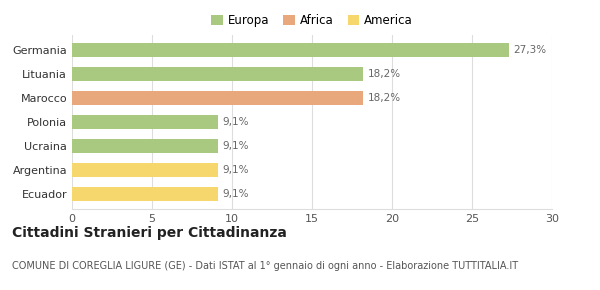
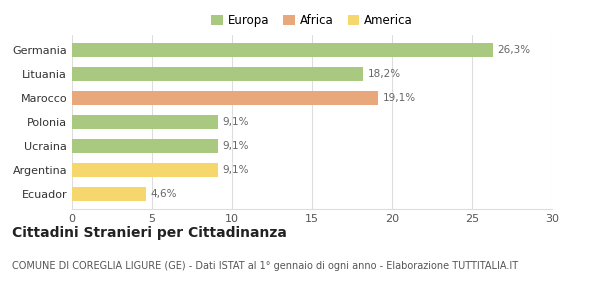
Germania: 27,3% -> 26,3%
Marocco: 18,2% -> 19,1%
Ecuador: 9,1% -> 4,6%
